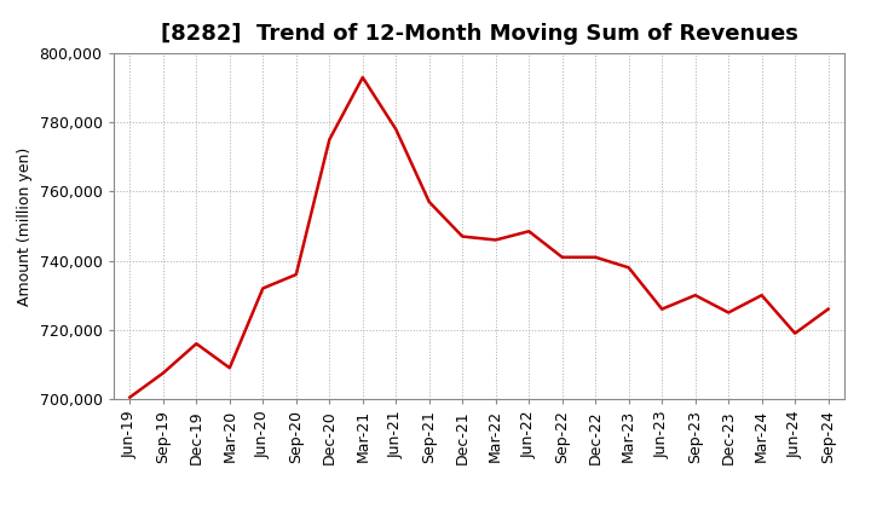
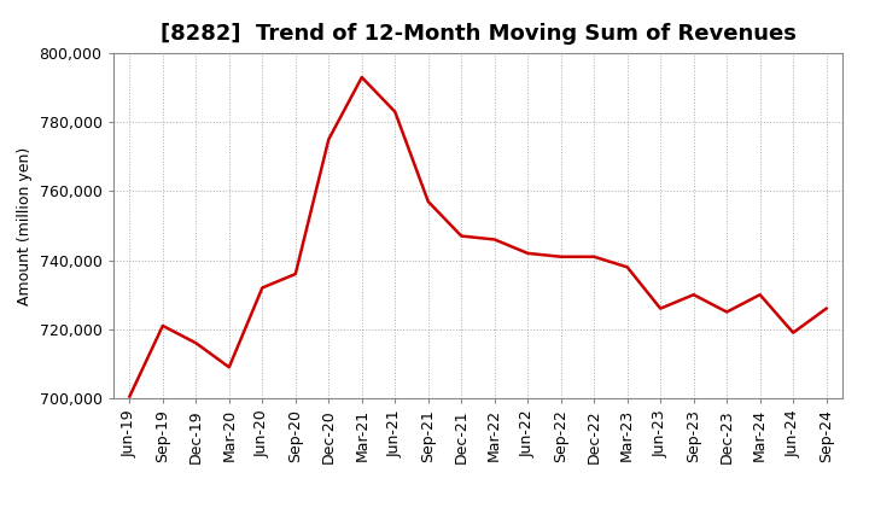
Sep-19: 707,500 -> 721,000
Jun-21: 778,000 -> 783,000
Jun-22: 748,500 -> 742,000
